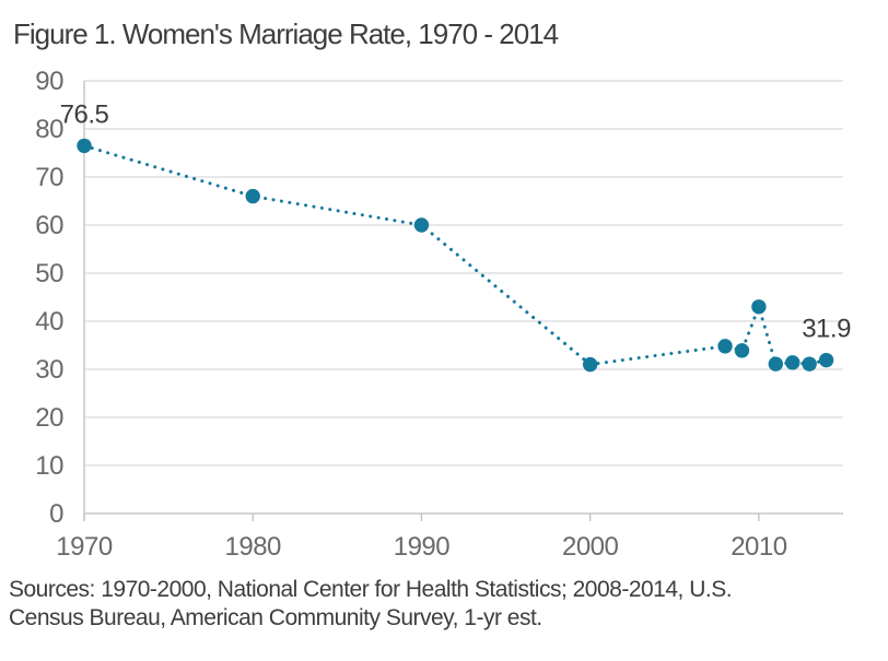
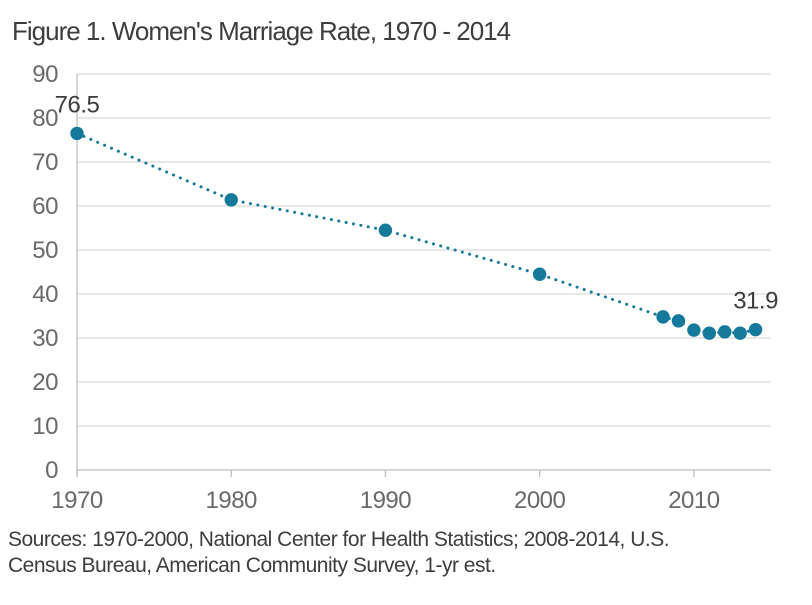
1980: 66 -> 61
1990: 60 -> 54
2000: 31 -> 44
2010: 43 -> 32
